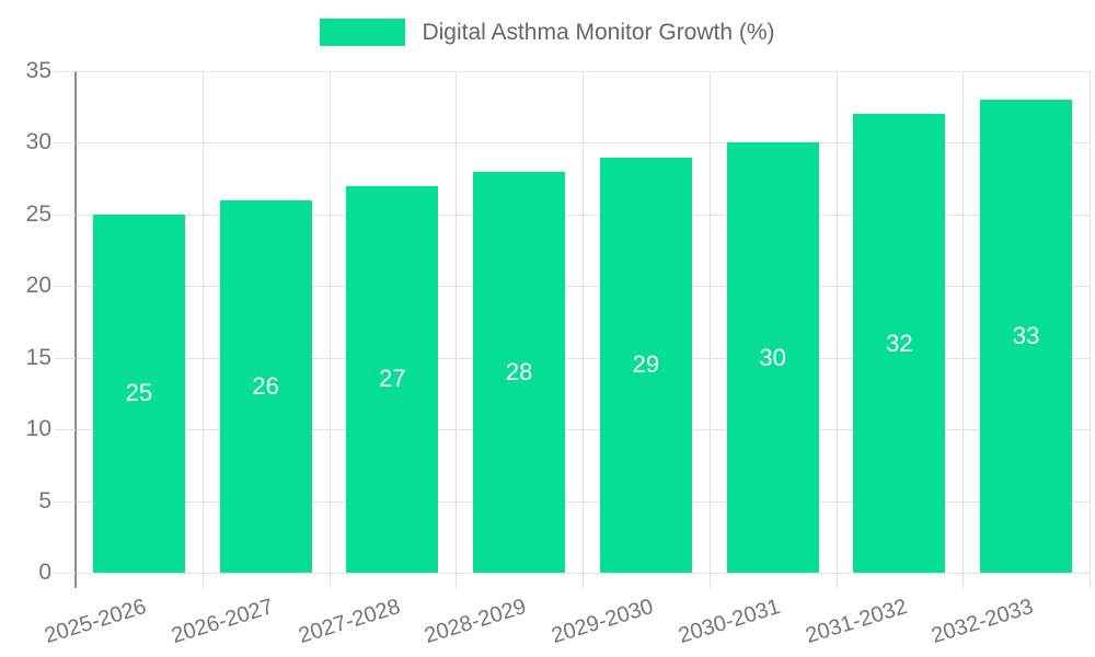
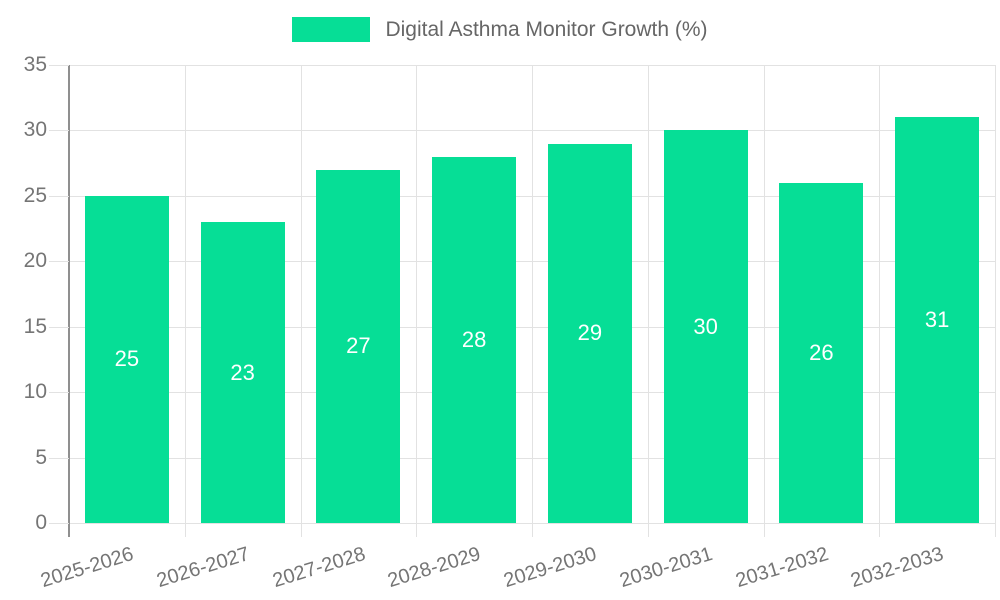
2026-2027: 26 -> 23
2031-2032: 32 -> 26
2032-2033: 33 -> 31
